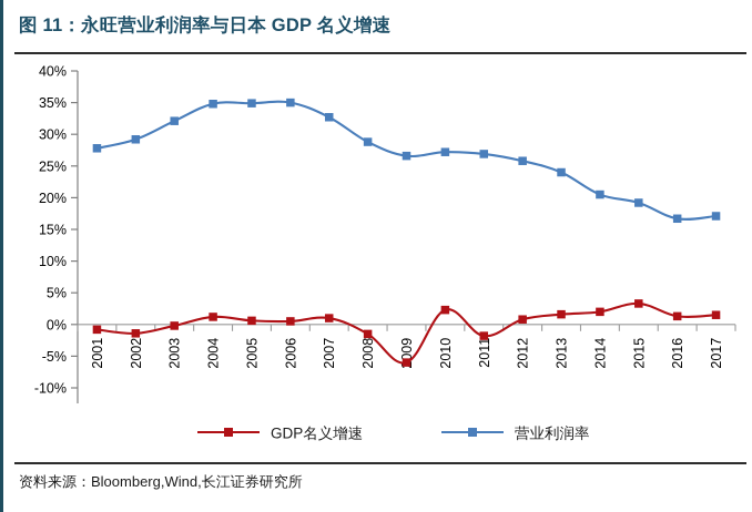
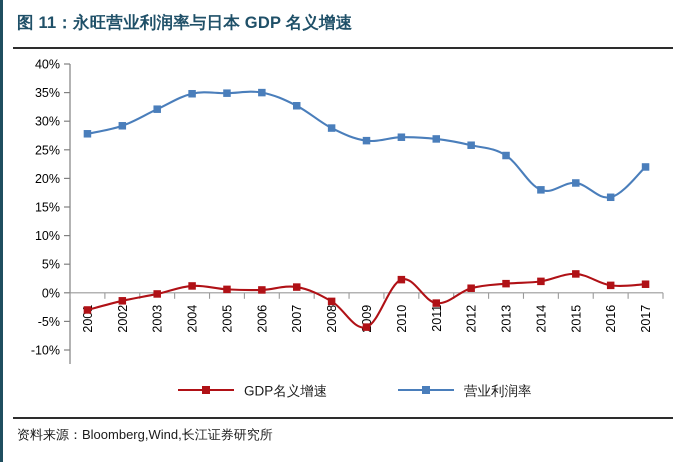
GDP名义增速/2001: -1% -> -3%
营业利润率/2014: 20% -> 18%
营业利润率/2017: 17% -> 22%
